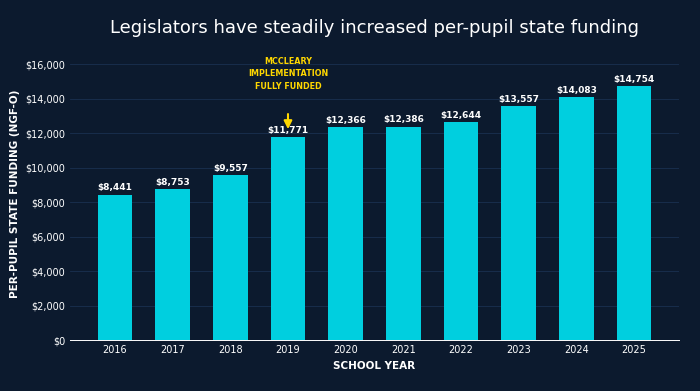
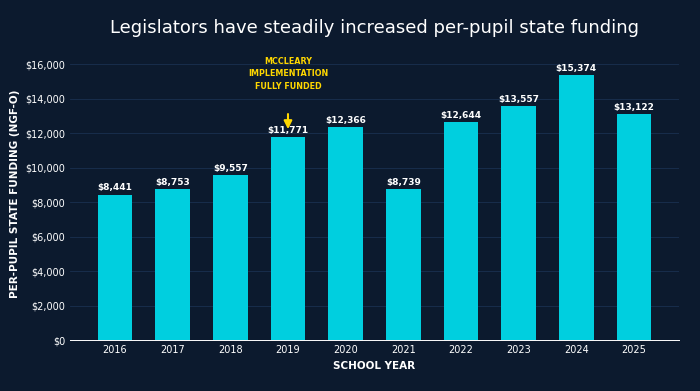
2021: $12,386 -> $8,739
2024: $14,083 -> $15,374
2025: $14,754 -> $13,122
